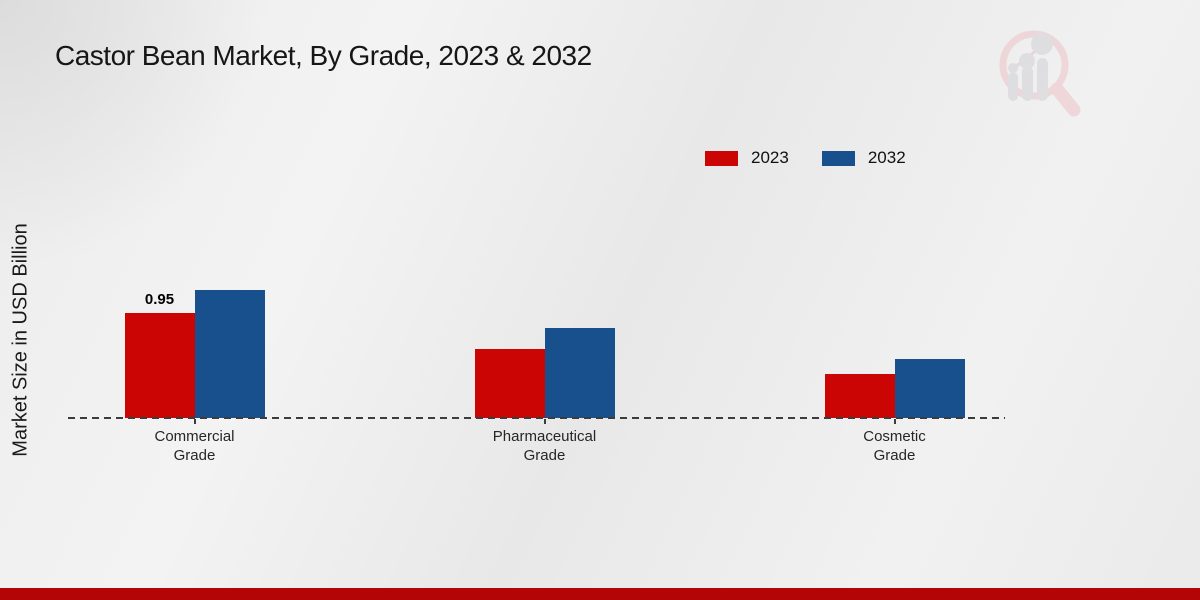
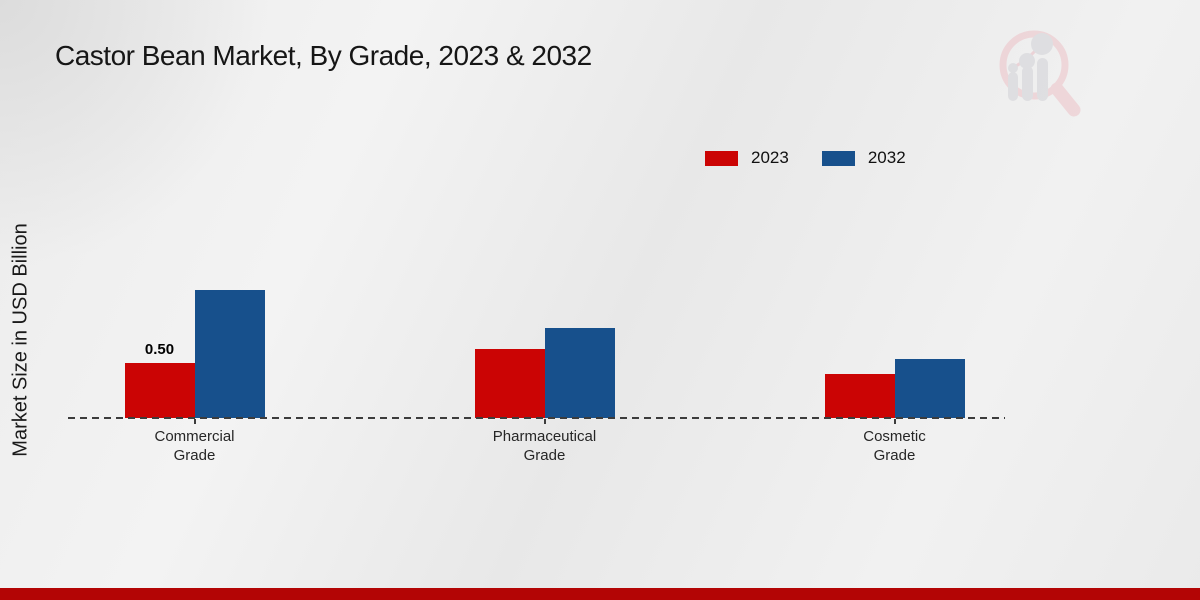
2023/Commercial Grade: 0.95 -> 0.50
